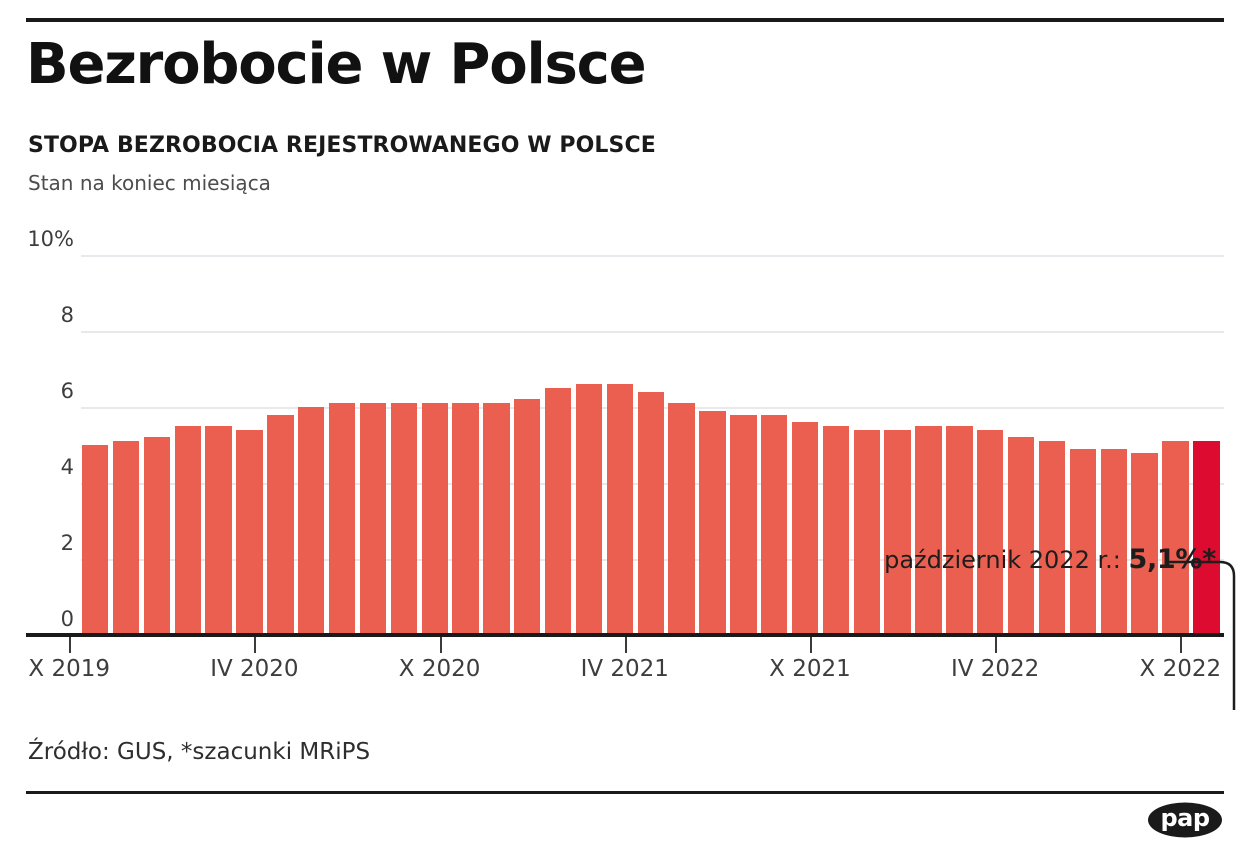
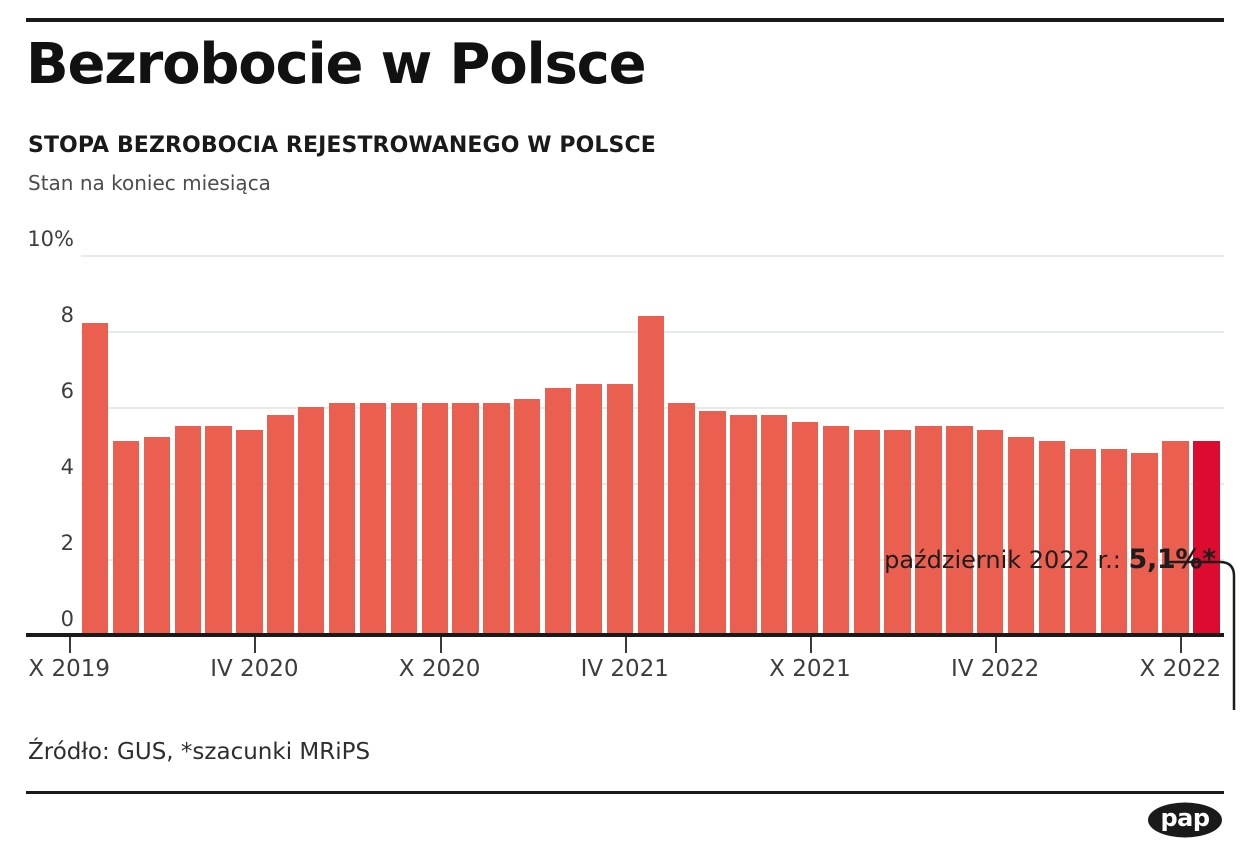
X 2019: 5.0% -> 8.2%
IV 2021: 6.4% -> 8.4%
